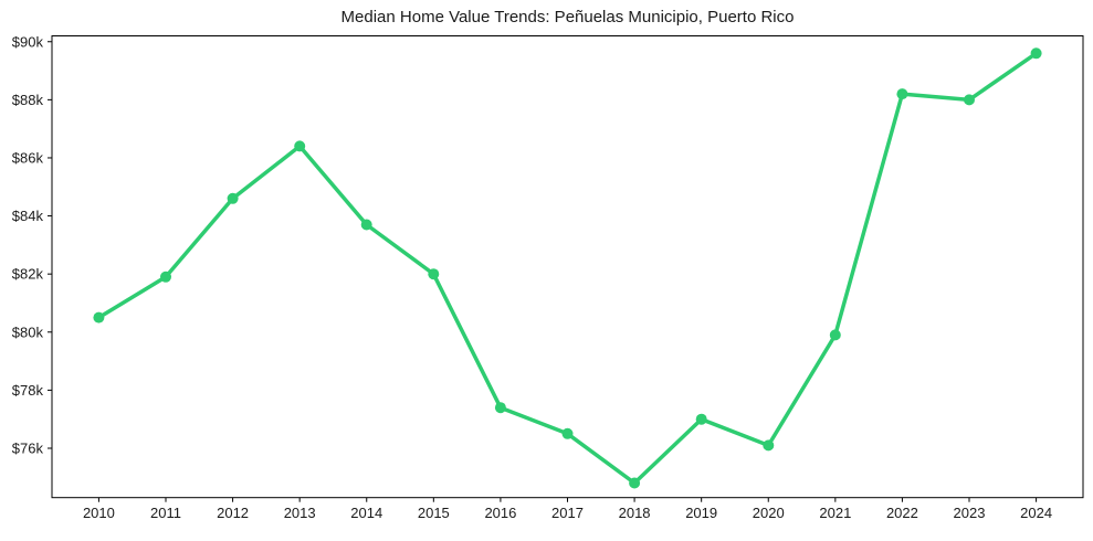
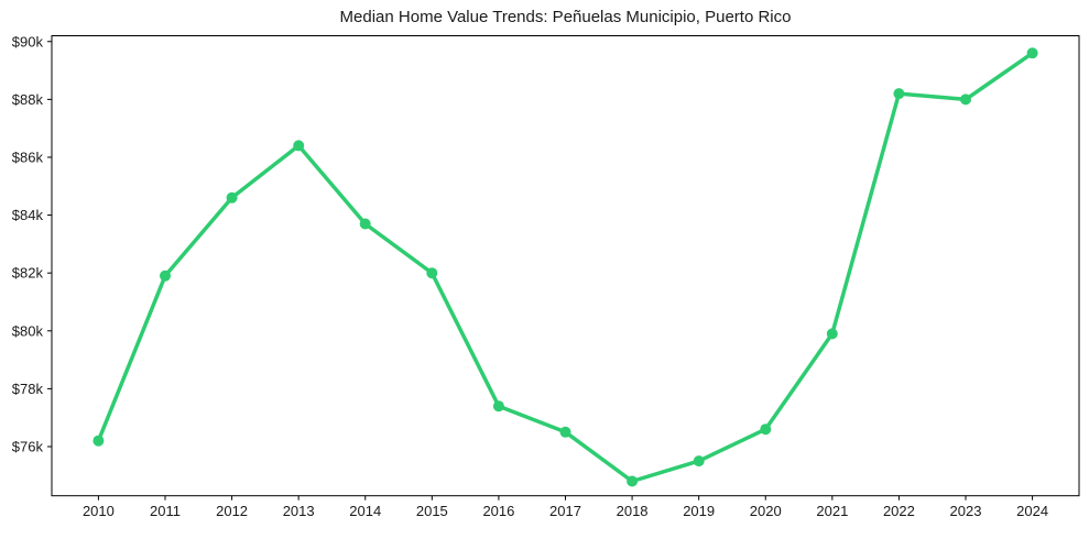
2010: $80.5k -> $76.2k
2019: $77.0k -> $75.5k
2020: $76.1k -> $76.6k
